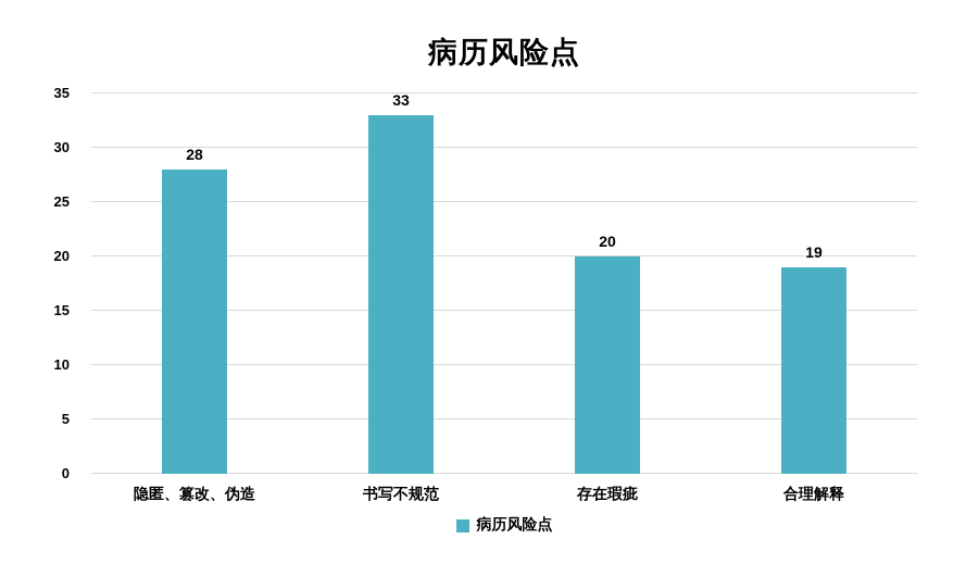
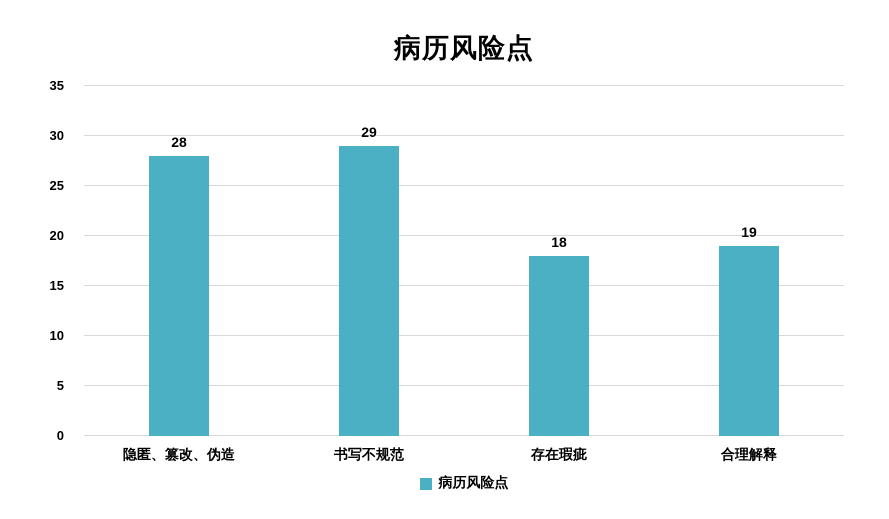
书写不规范: 33 -> 29
存在瑕疵: 20 -> 18
